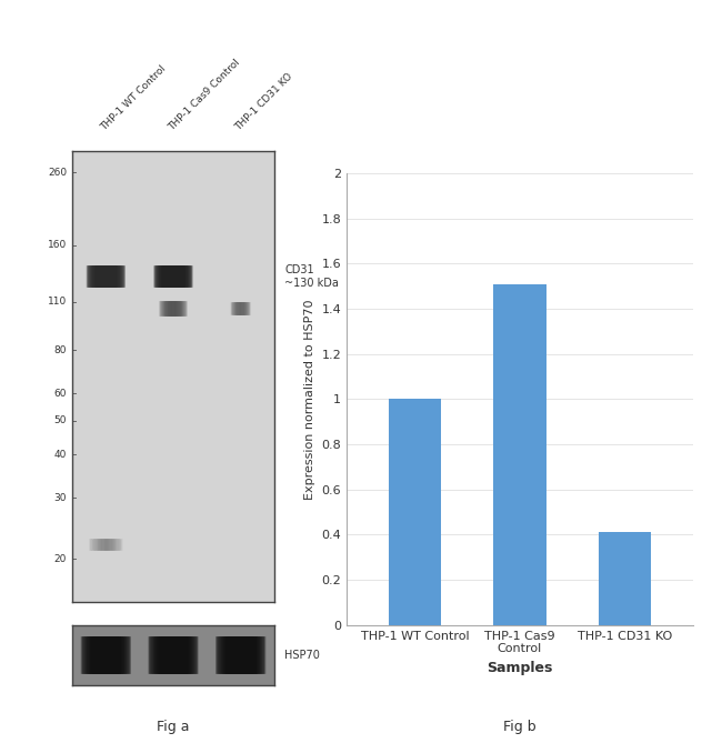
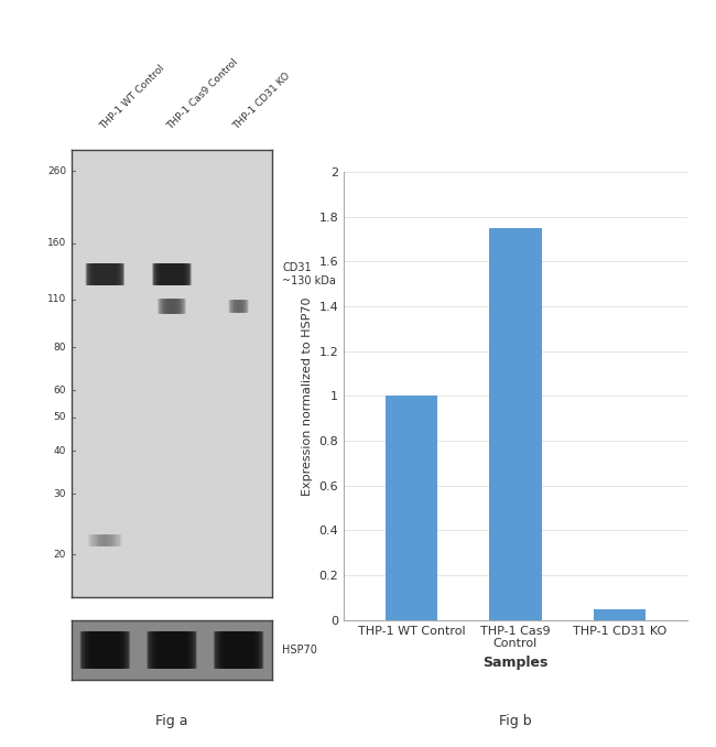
THP-1 Cas9 Control: 1.51 -> 1.75
THP-1 CD31 KO: 0.41 -> 0.05
